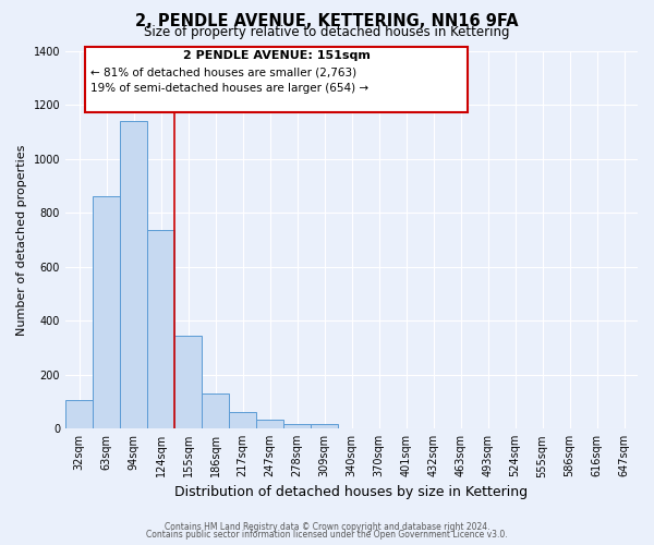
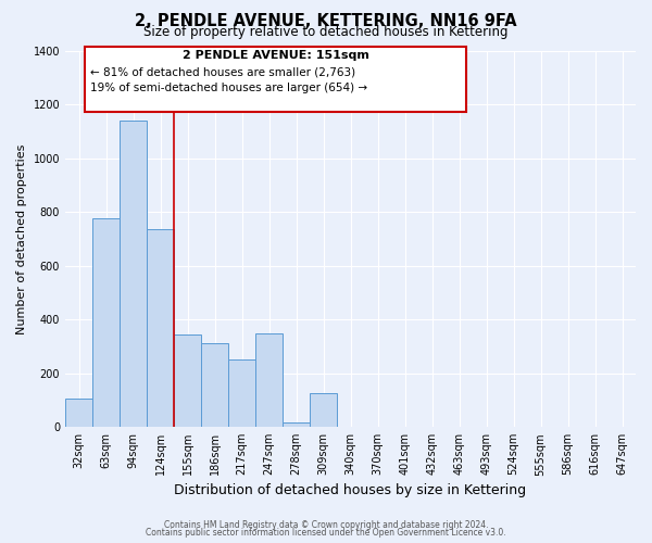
63sqm: 860 -> 775
186sqm: 130 -> 310
217sqm: 60 -> 250
247sqm: 32 -> 350
309sqm: 15 -> 125
